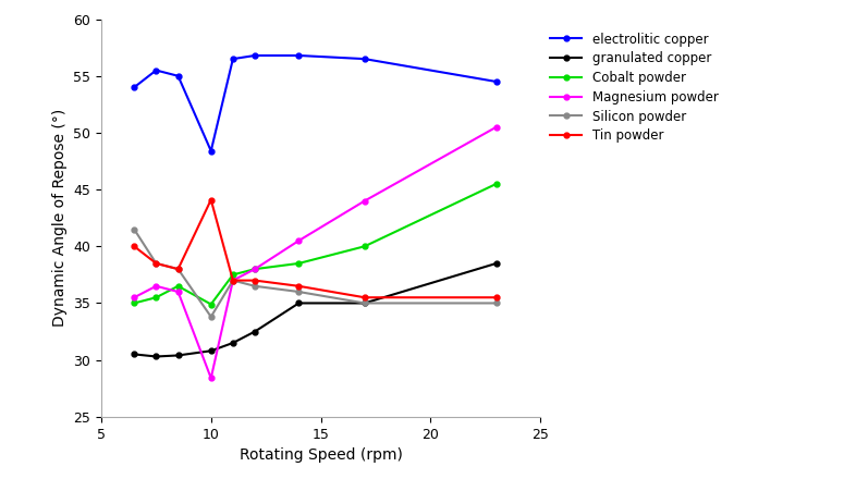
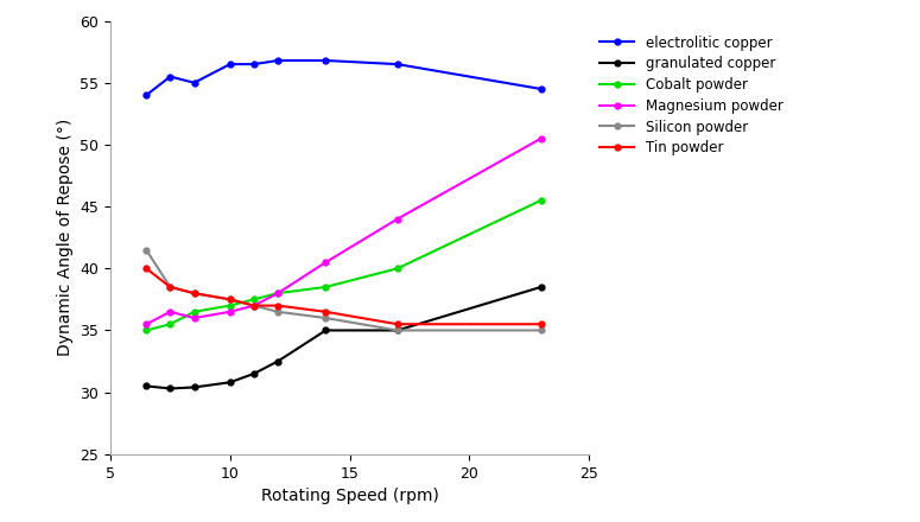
electrolitic copper/10: 48.4 -> 56.5
Cobalt powder/10: 34.9 -> 37.0
Magnesium powder/10: 28.4 -> 36.5
Silicon powder/10: 33.8 -> 37.5
Tin powder/10: 44.1 -> 37.5
